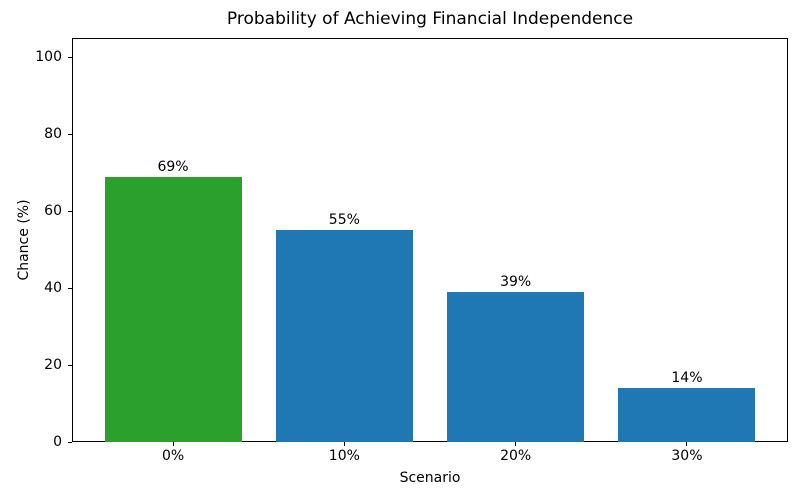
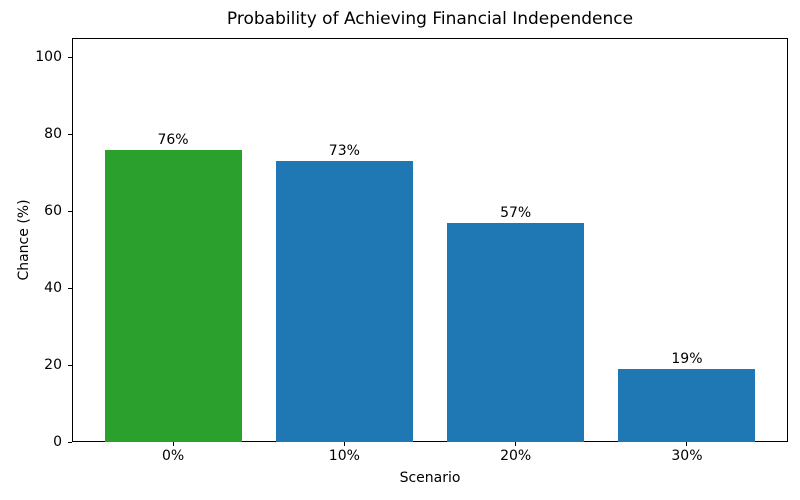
0%: 69% -> 76%
10%: 55% -> 73%
20%: 39% -> 57%
30%: 14% -> 19%
